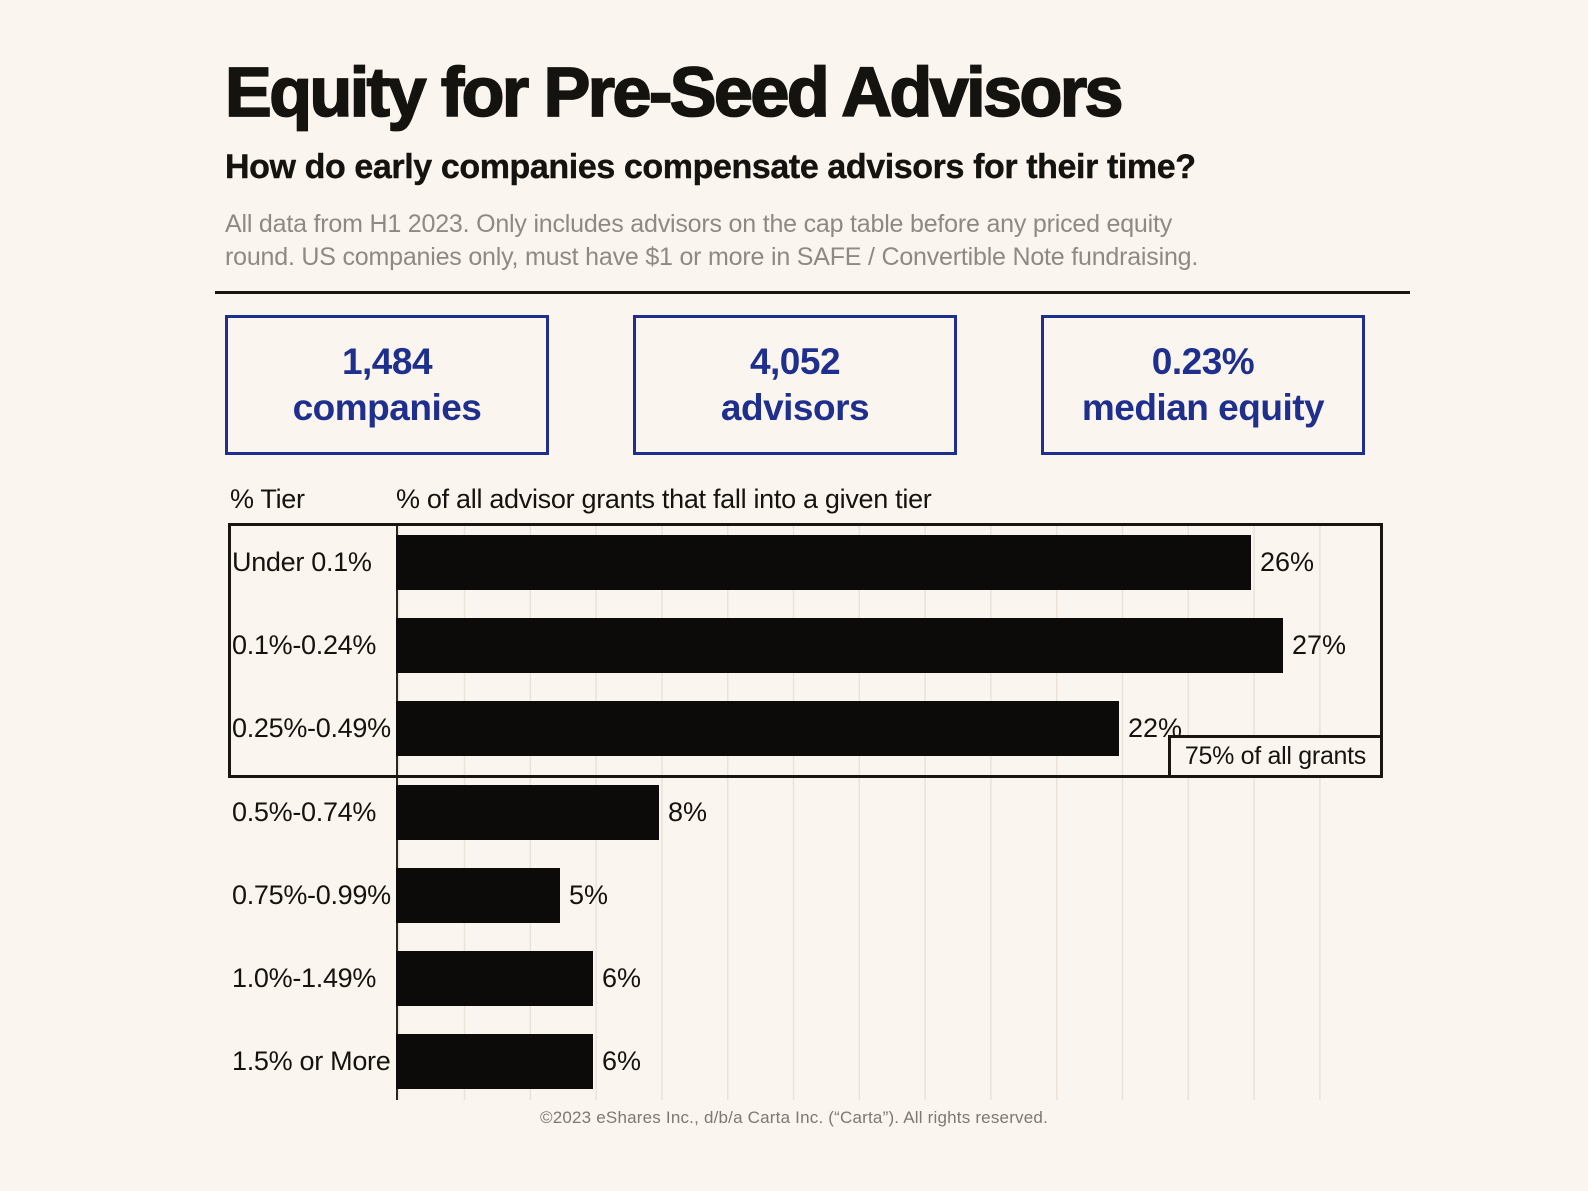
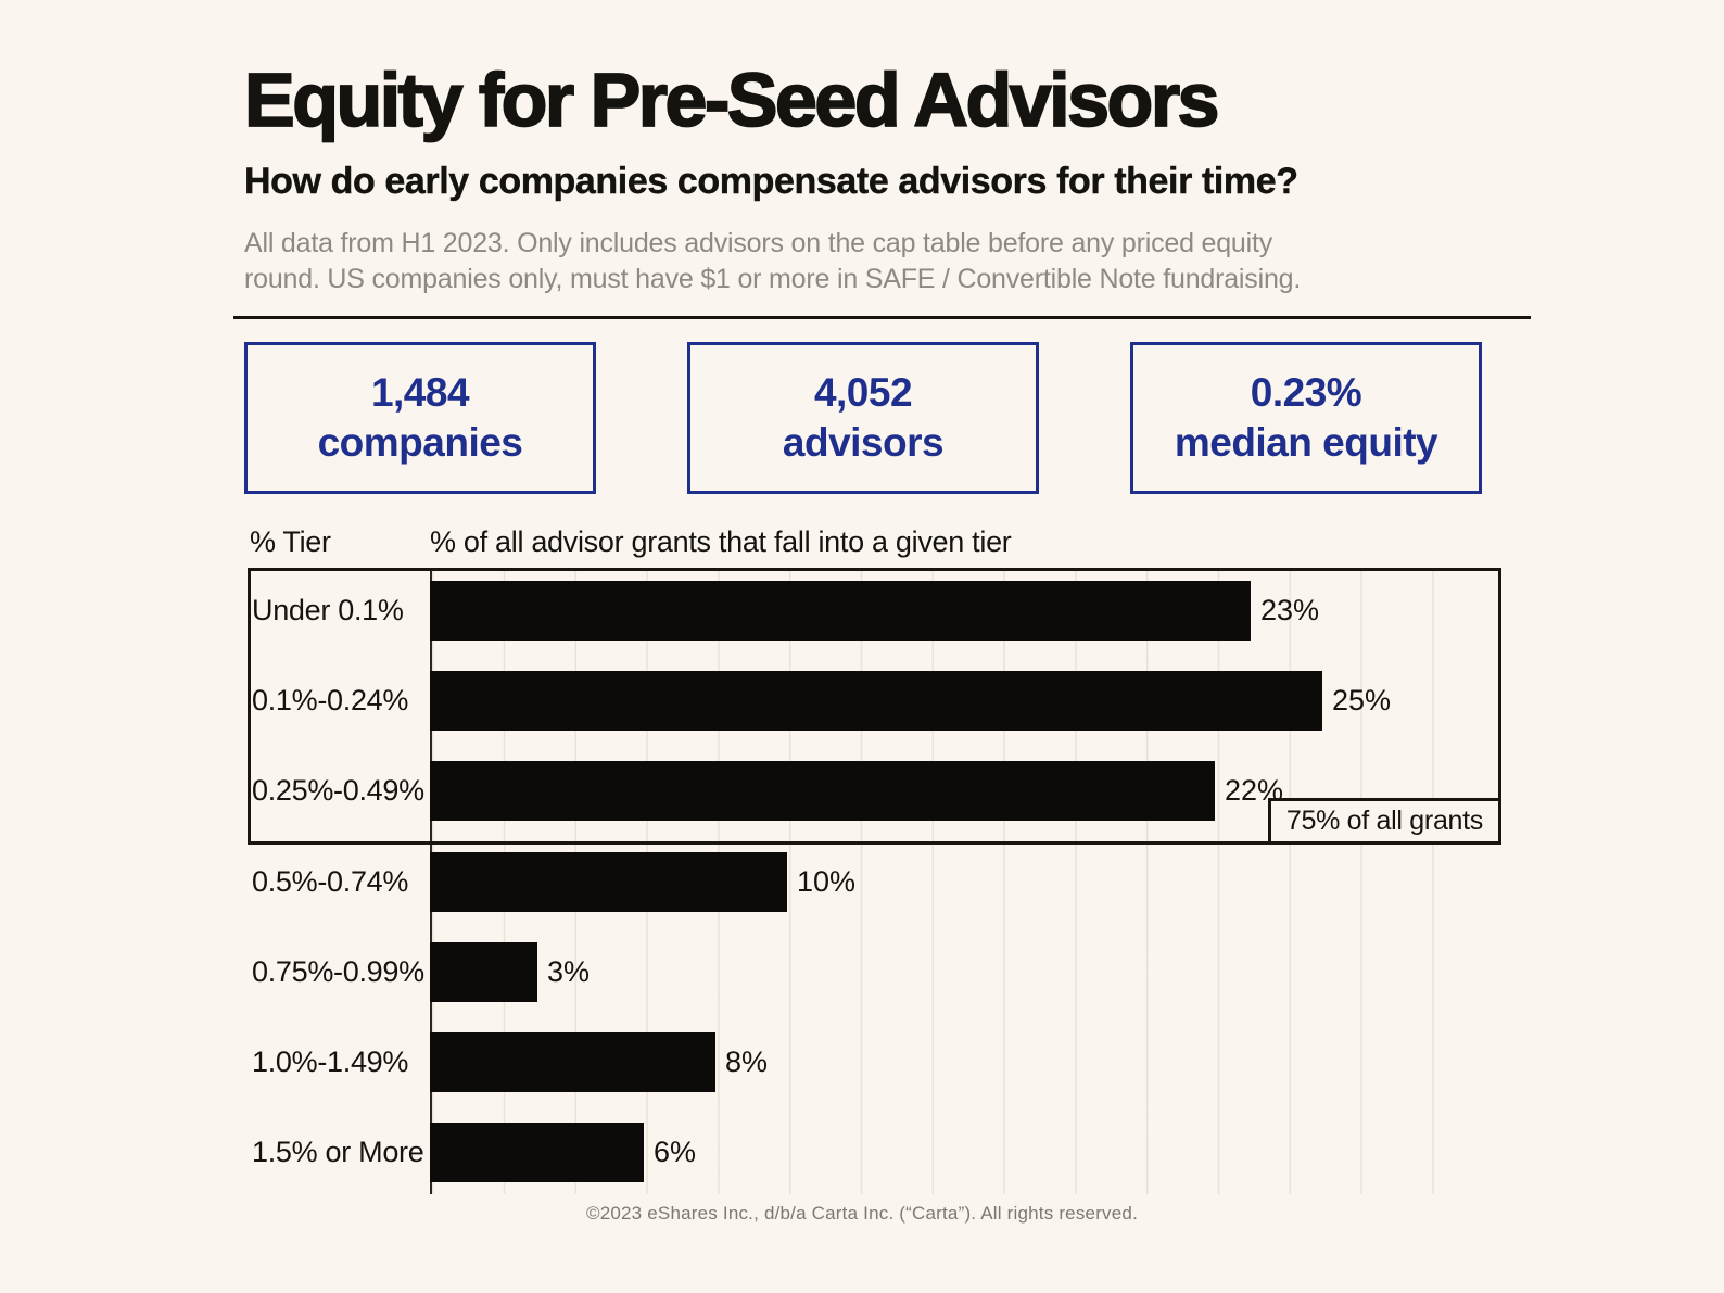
Under 0.1%: 26% -> 23%
0.1%-0.24%: 27% -> 25%
0.5%-0.74%: 8% -> 10%
0.75%-0.99%: 5% -> 3%
1.0%-1.49%: 6% -> 8%
